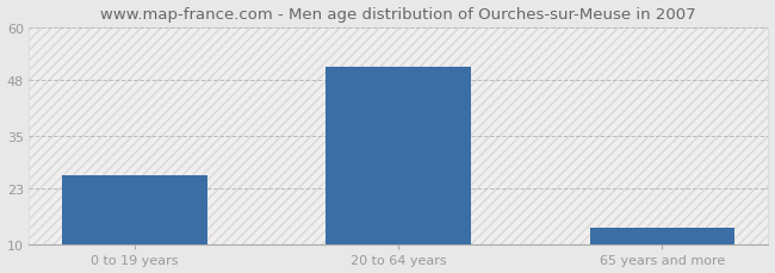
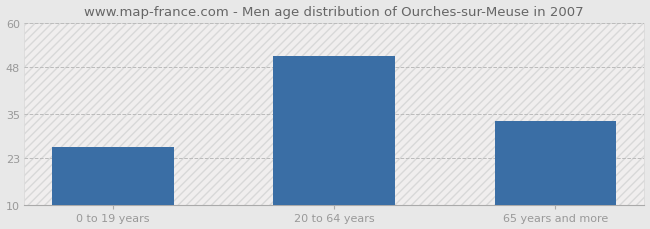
65 years and more: 14 -> 33
